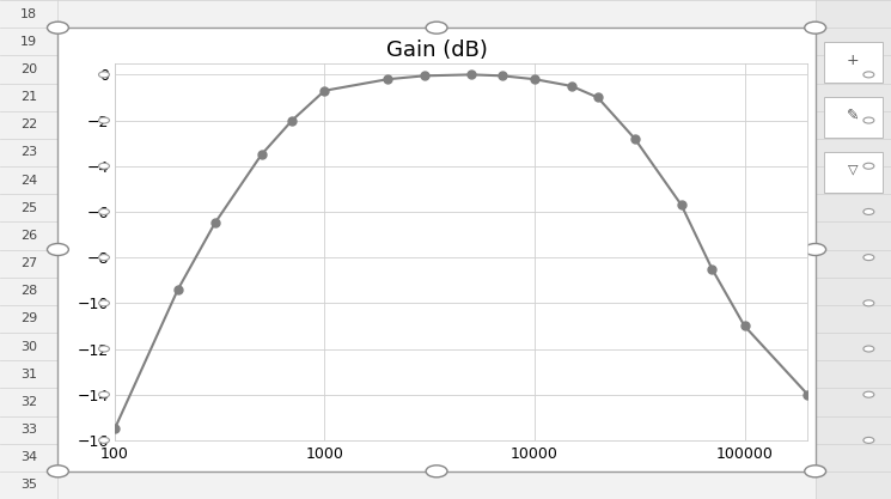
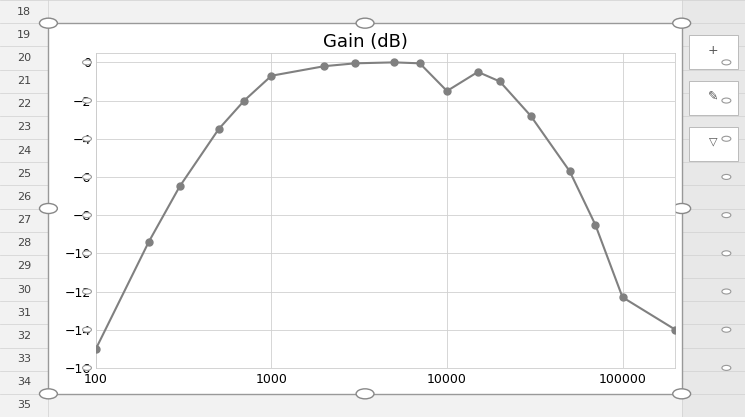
100: -15.5 -> -15.0
10000: -0.2 -> -1.5
100000: -11.0 -> -12.3
